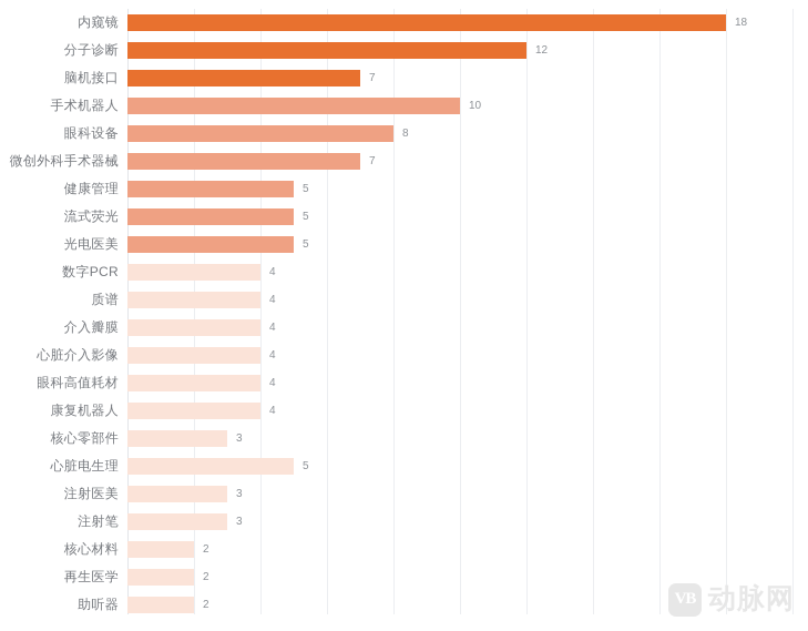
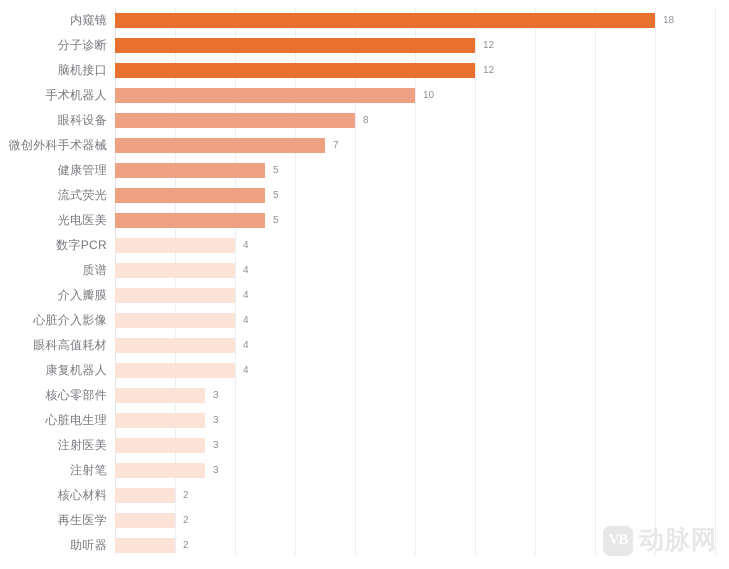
脑机接口: 7 -> 12
心脏电生理: 5 -> 3
